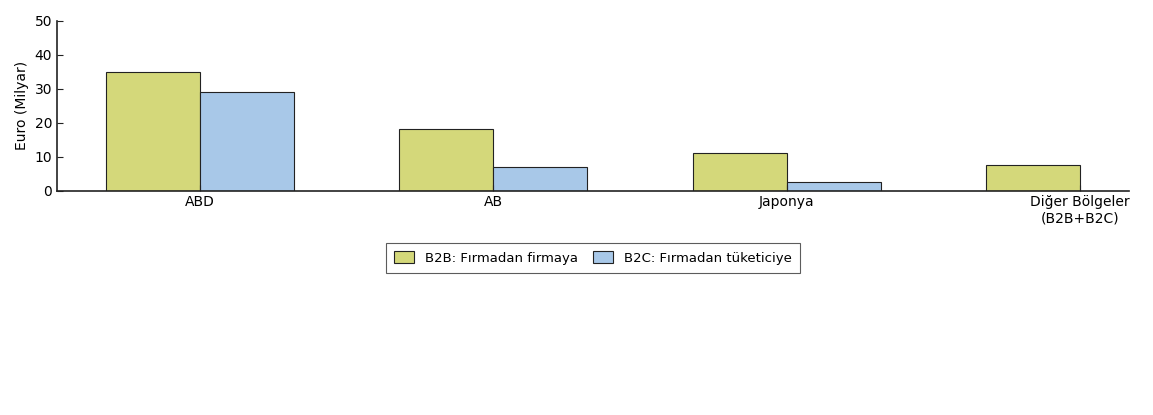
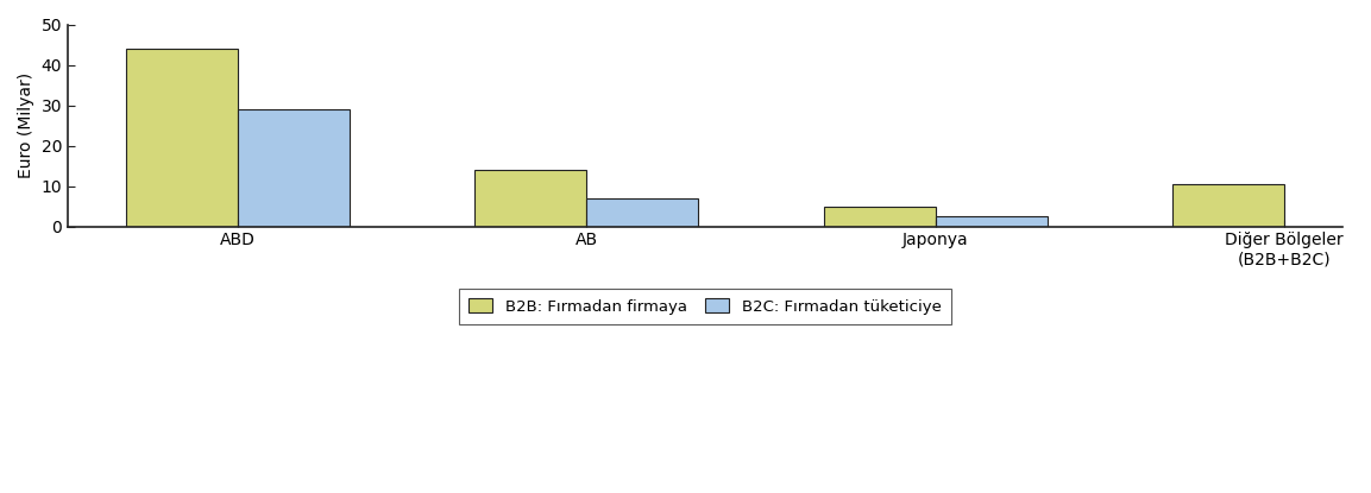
B2B: Fırmadan firmaya/ABD: 35.0 -> 44.0
B2B: Fırmadan firmaya/AB: 18.0 -> 14.0
B2B: Fırmadan firmaya/Japonya: 11.0 -> 5.0
B2B: Fırmadan firmaya/Diğer Bölgeler (B2B+B2C): 7.5 -> 10.5
